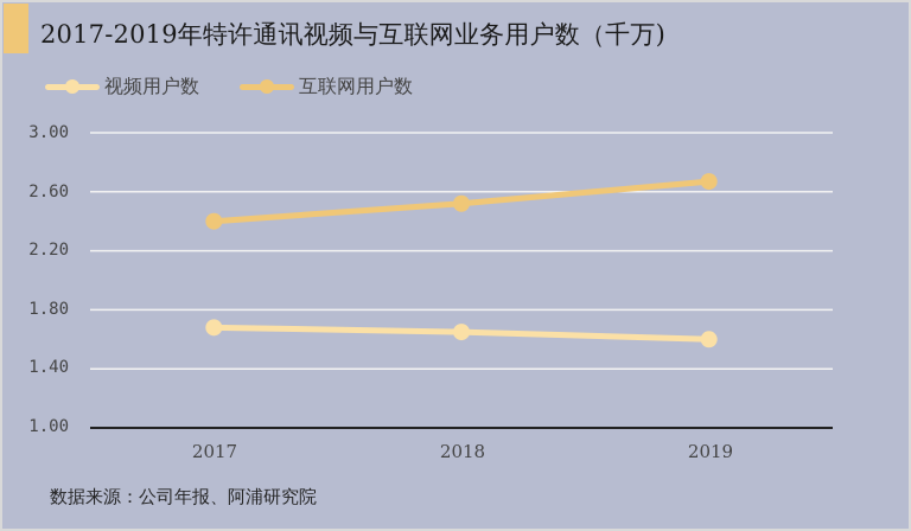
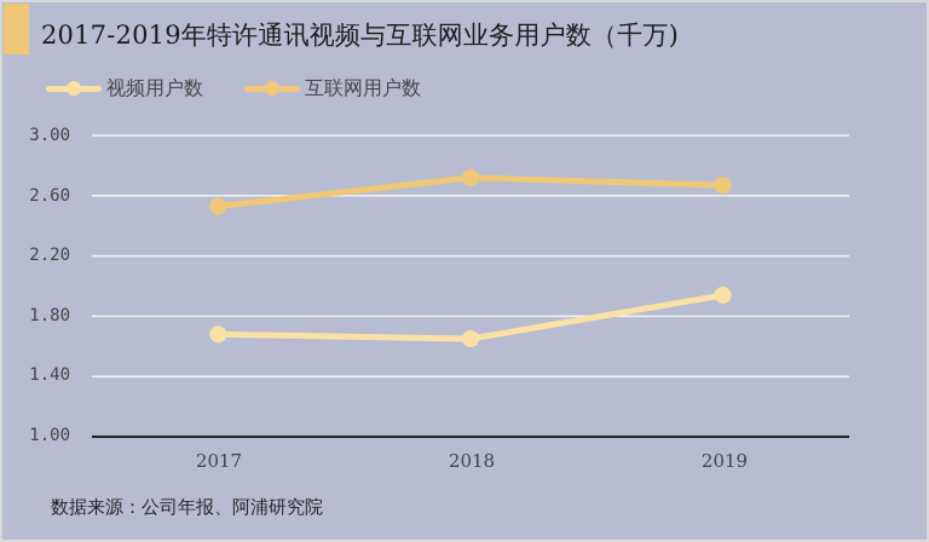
互联网用户数/2017: 2.40 -> 2.53
互联网用户数/2018: 2.52 -> 2.72
视频用户数/2019: 1.60 -> 1.94
